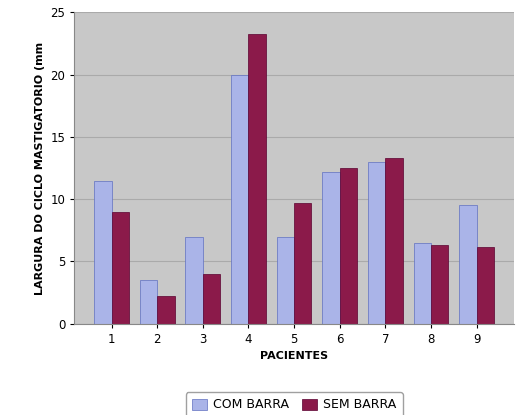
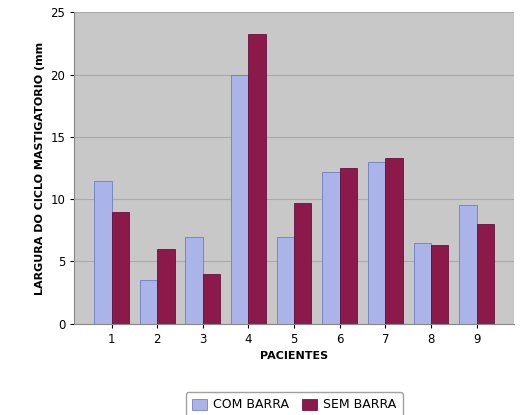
SEM BARRA/2: 2.2 -> 6.0
SEM BARRA/9: 6.2 -> 8.0
